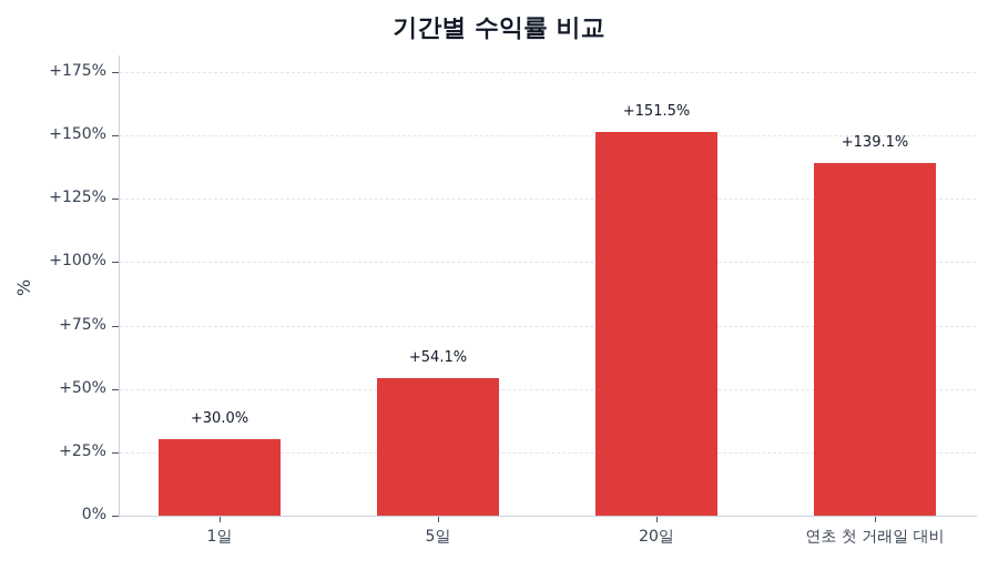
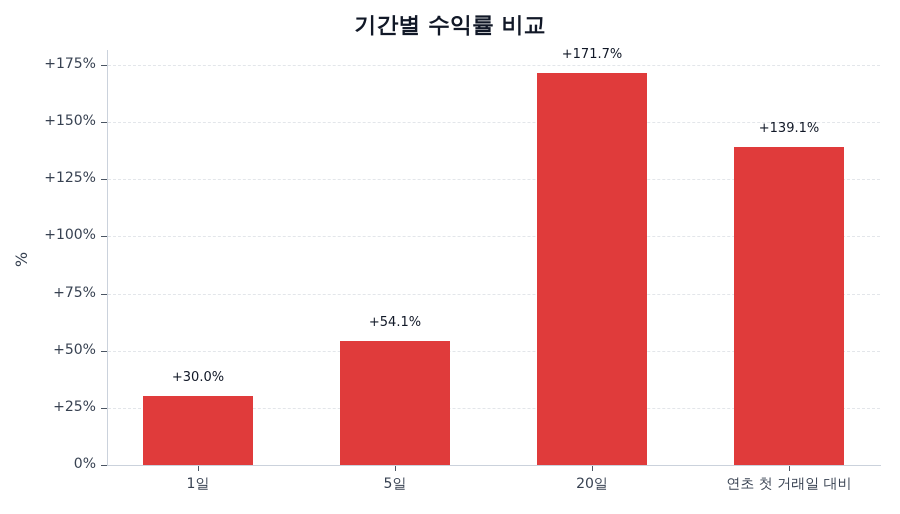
20일: +151.5% -> +171.7%
